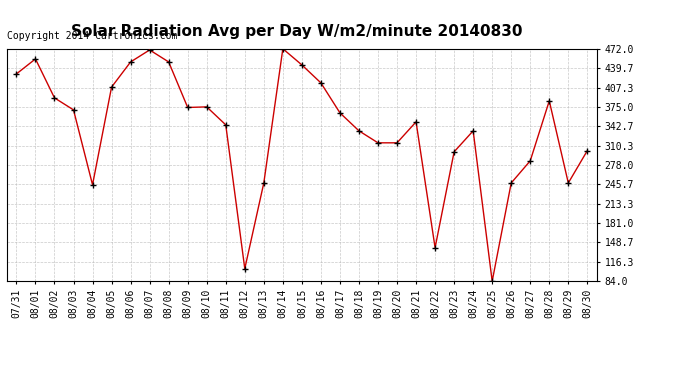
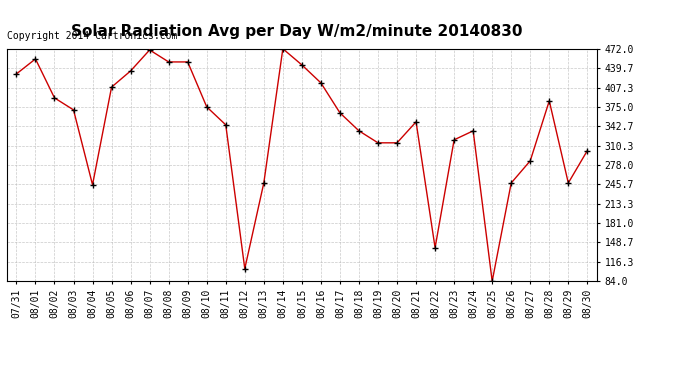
08/06: 450 -> 435
08/09: 374 -> 450
08/23: 300 -> 320
